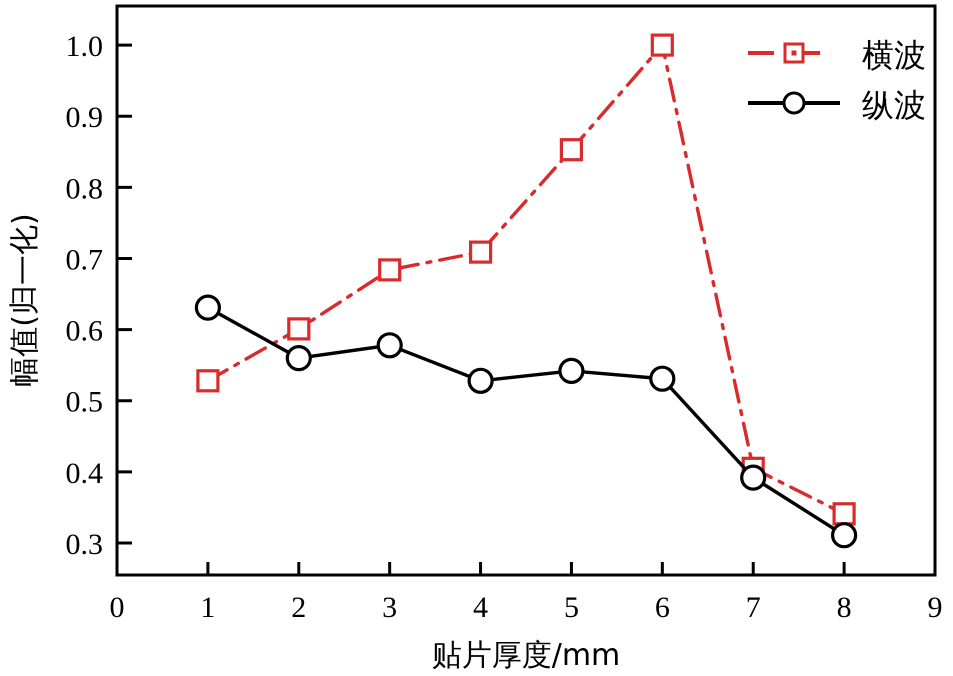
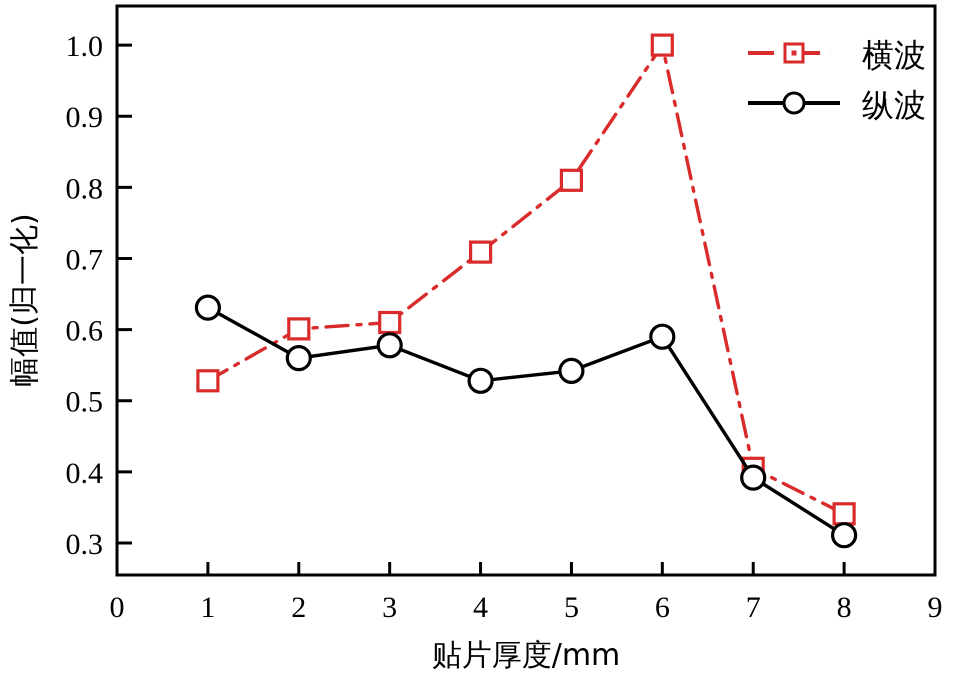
横波/3: 0.68 -> 0.61
横波/5: 0.85 -> 0.81
纵波/6: 0.53 -> 0.59
